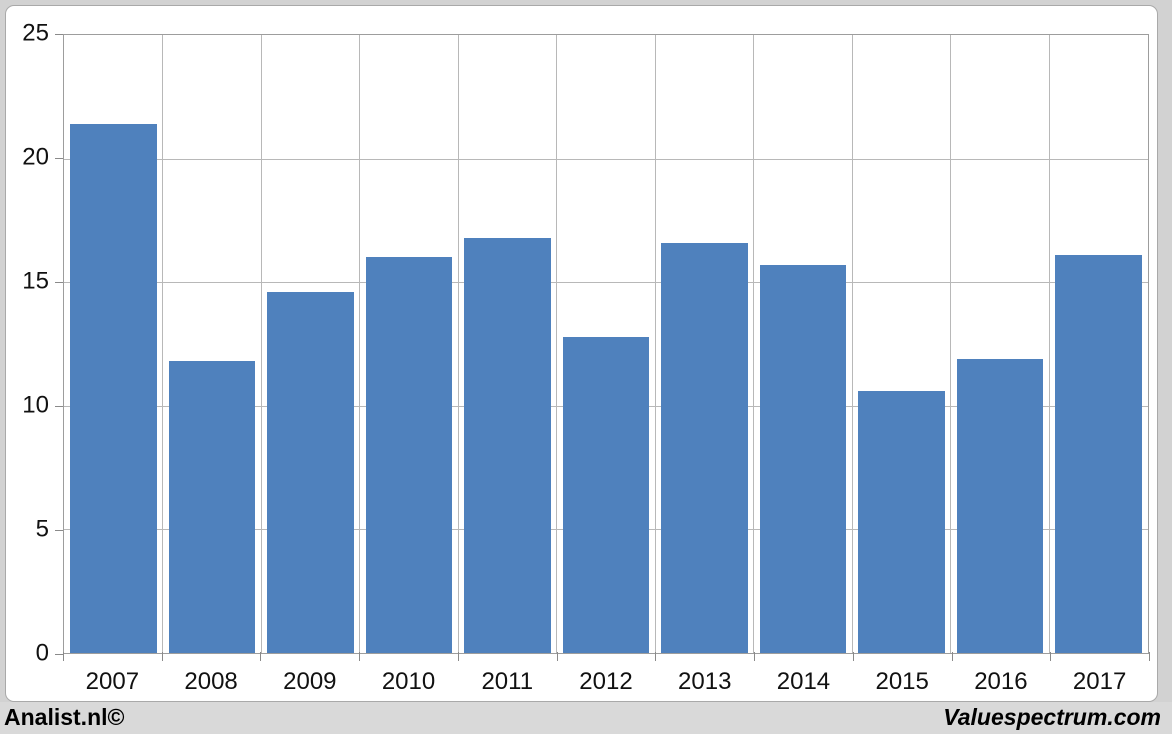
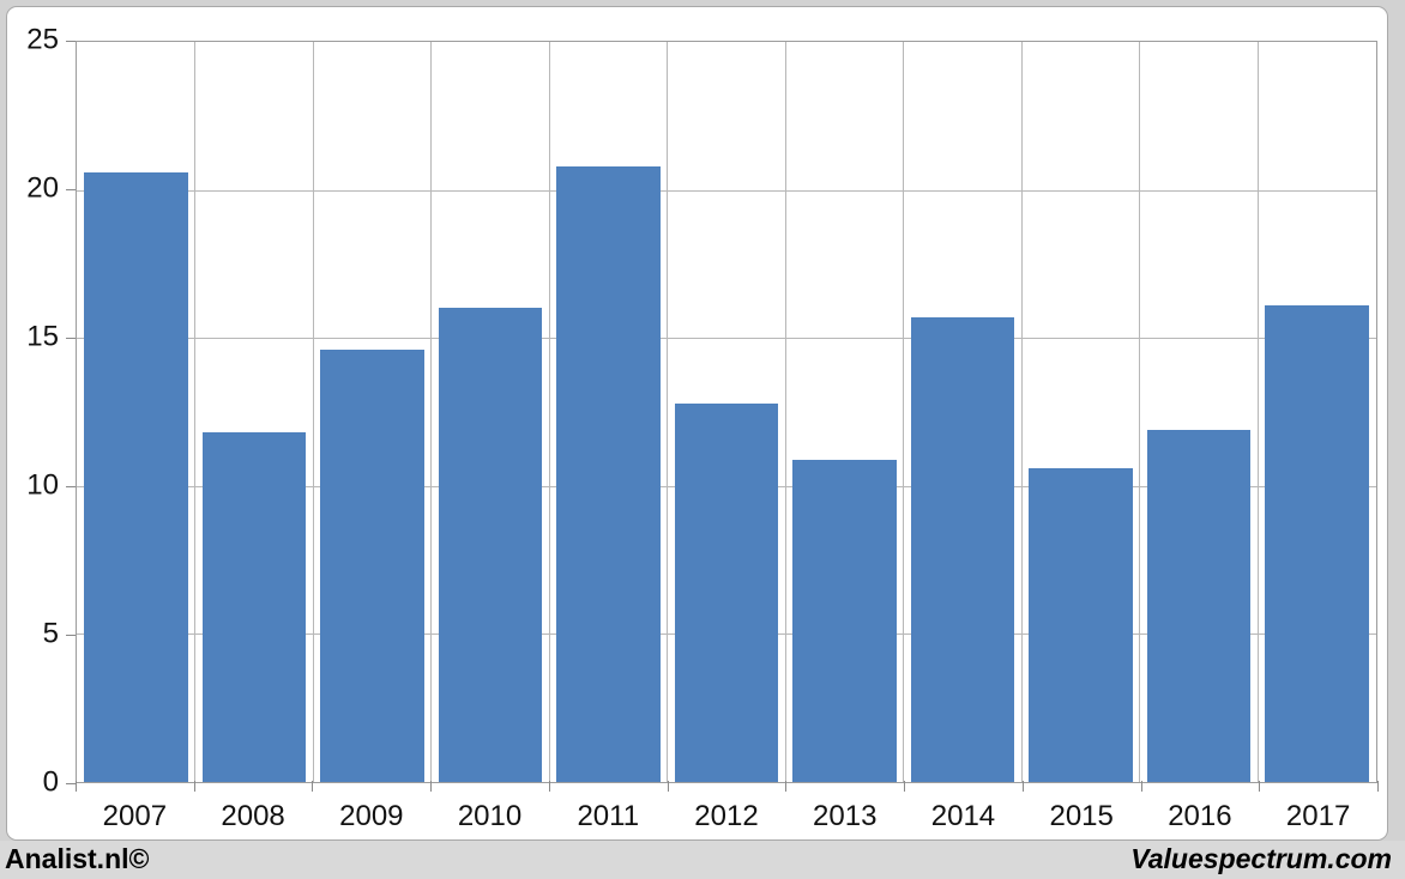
2007: 21.4 -> 20.6
2011: 16.8 -> 20.8
2013: 16.6 -> 10.9
